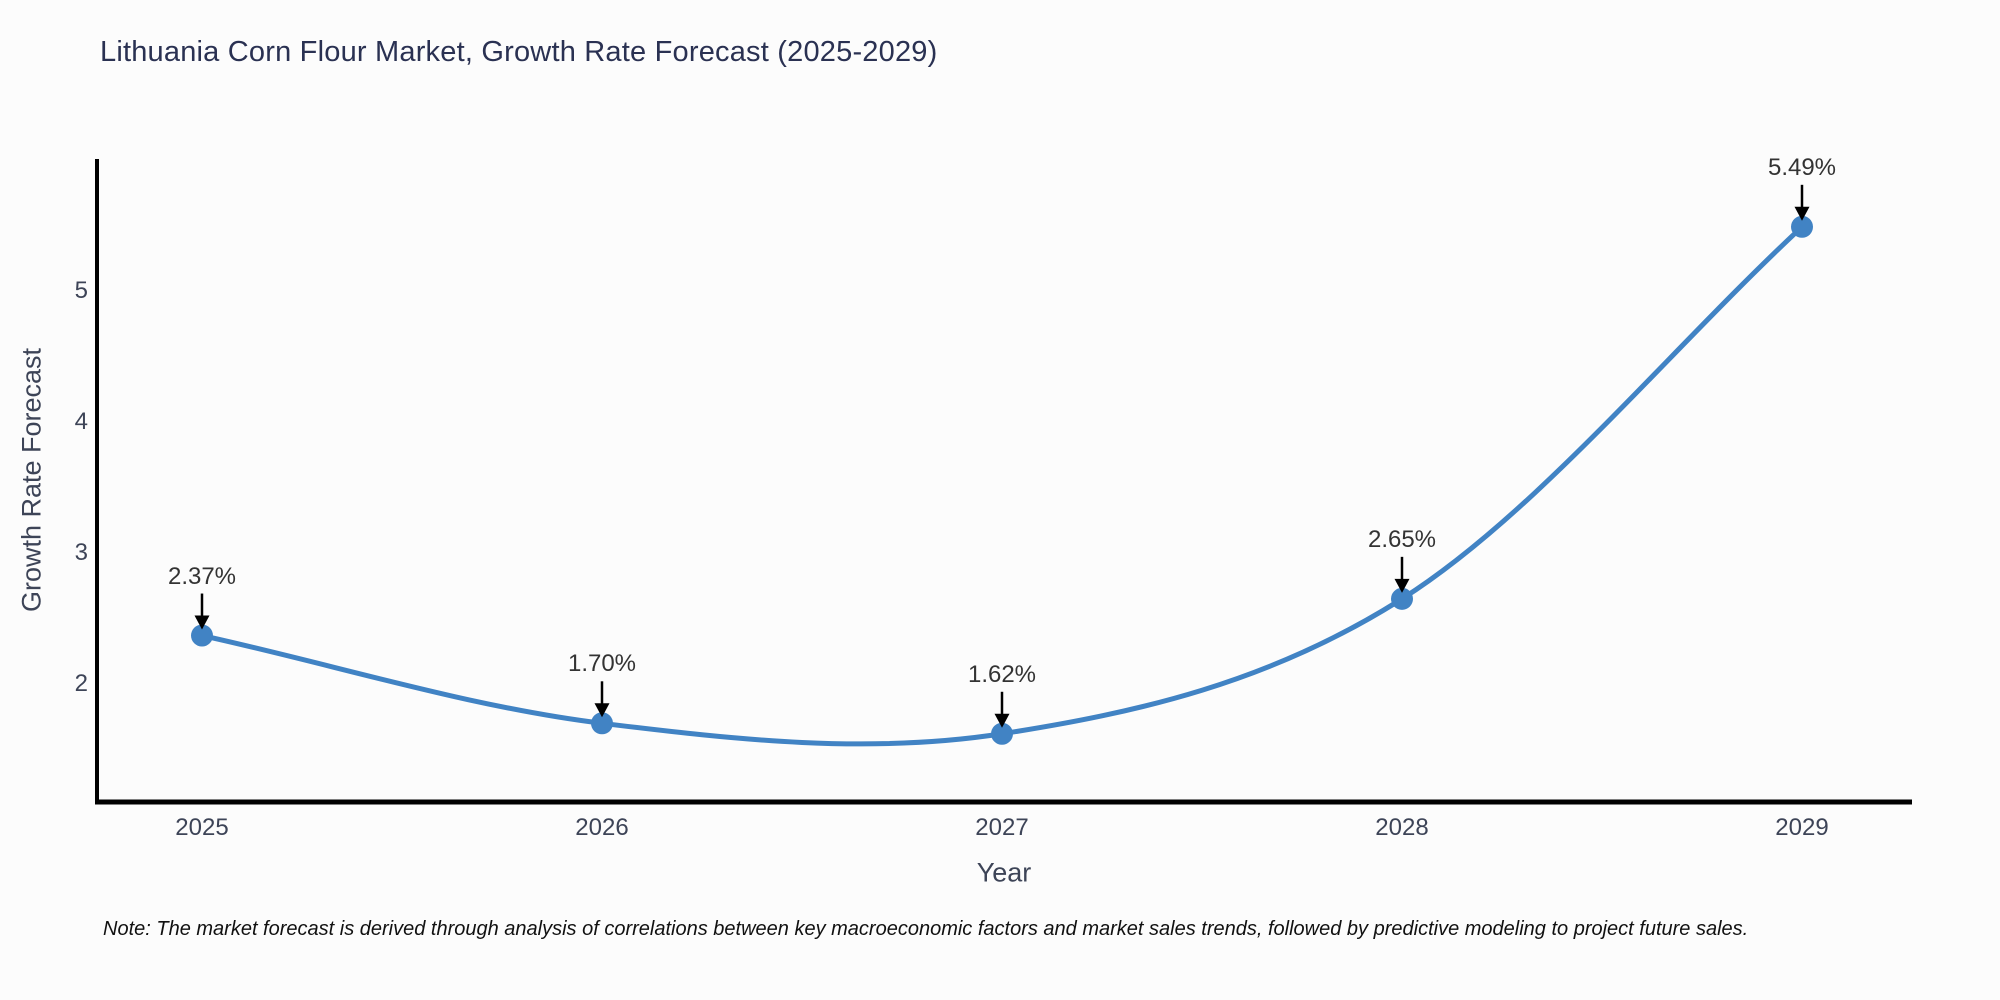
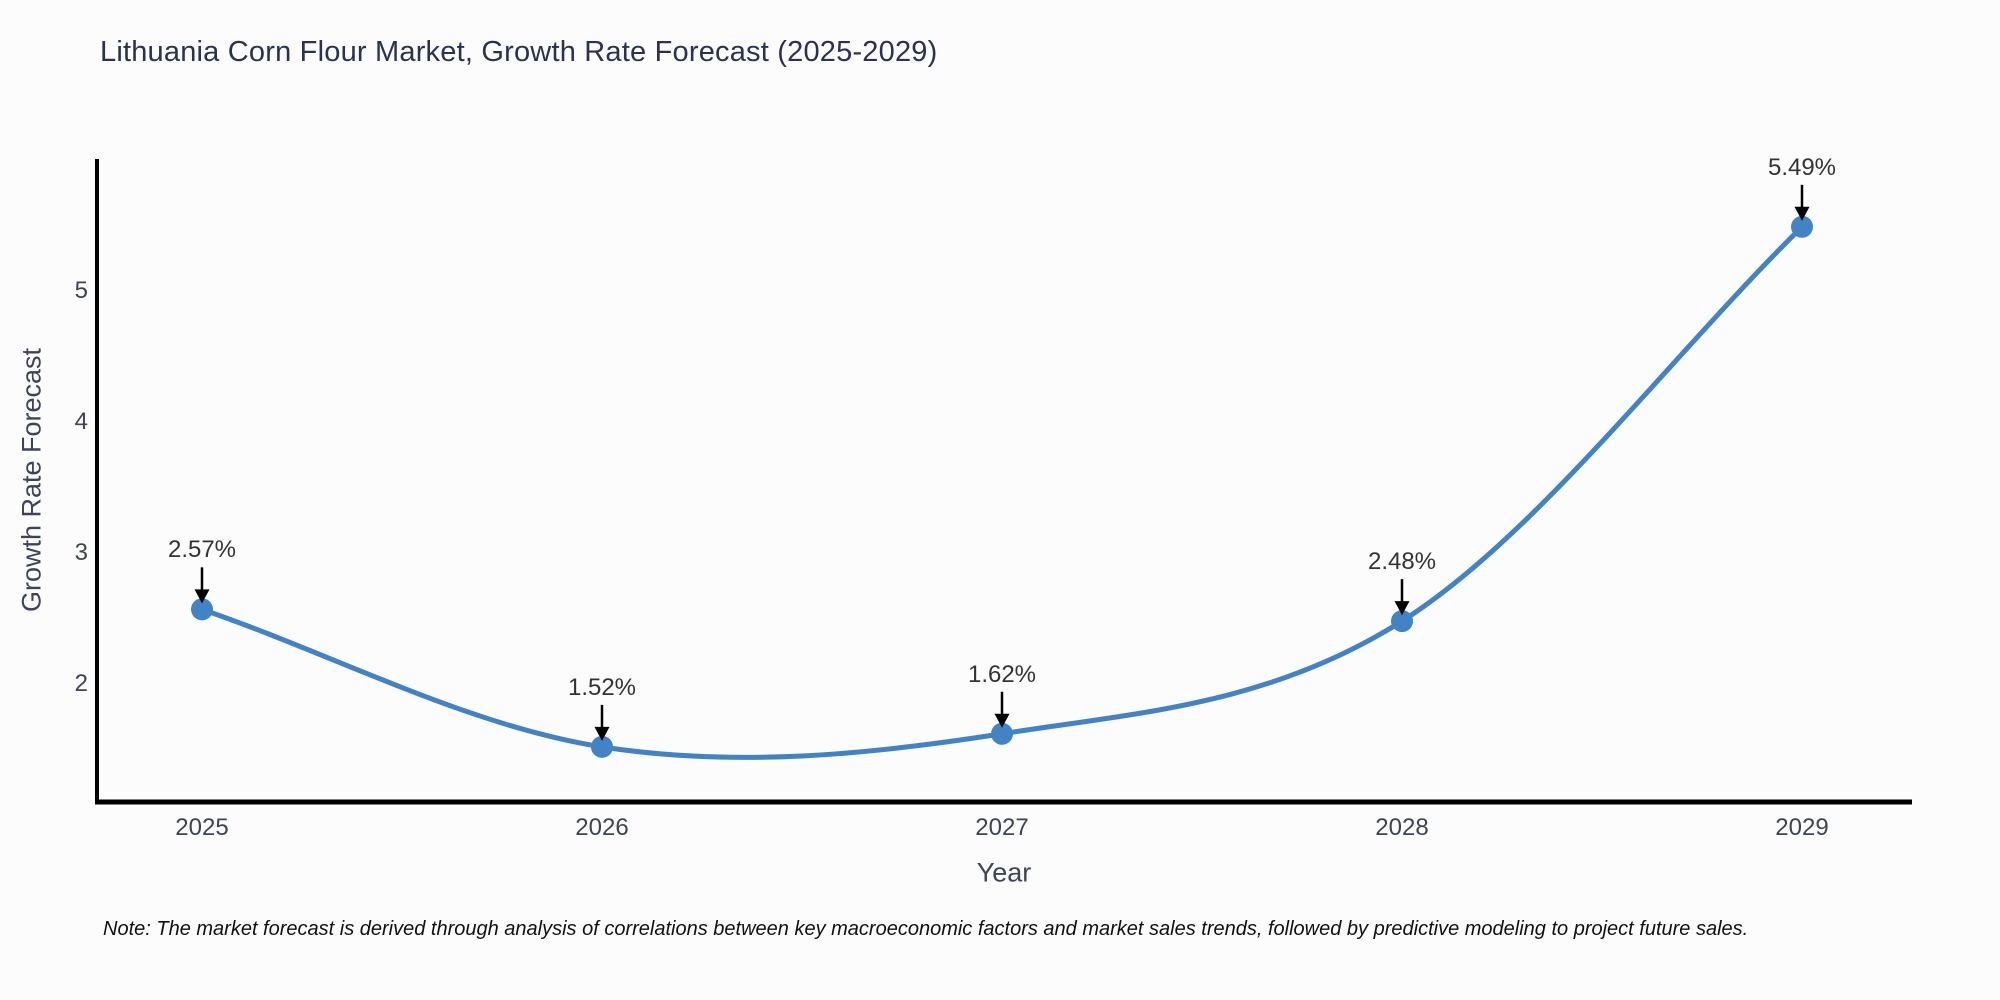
2025: 2.37% -> 2.57%
2026: 1.70% -> 1.52%
2028: 2.65% -> 2.48%
